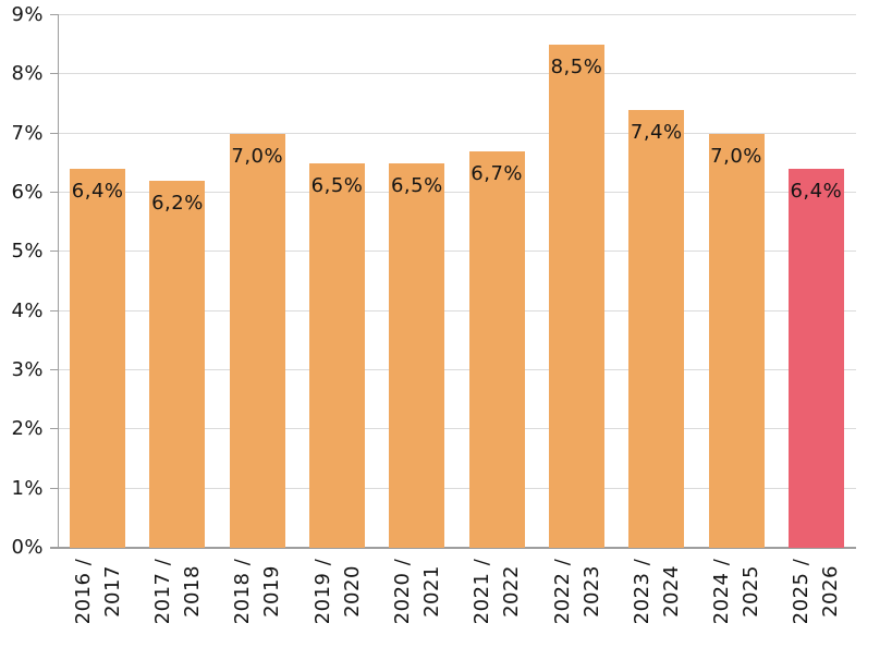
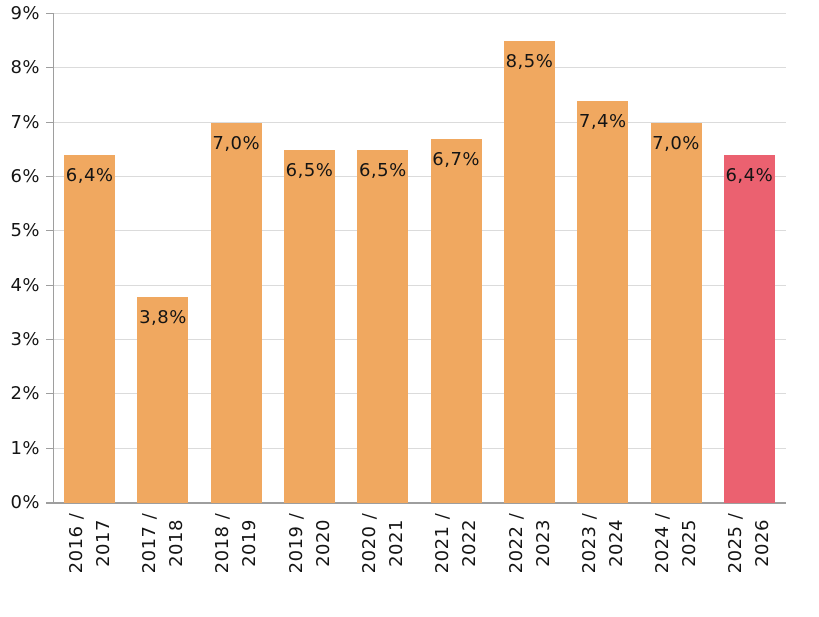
2017 / 2018: 6,2% -> 3,8%
